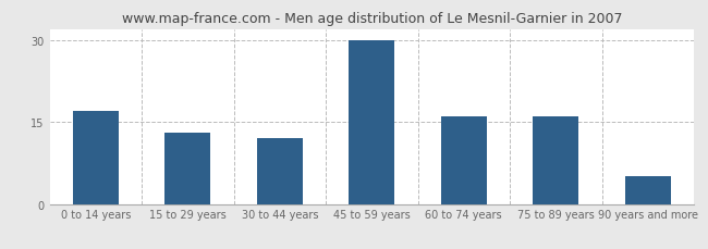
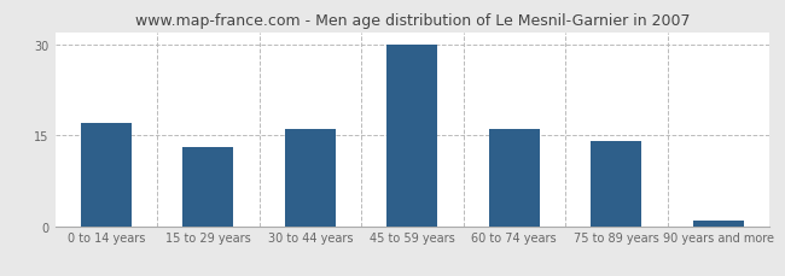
30 to 44 years: 12 -> 16
75 to 89 years: 16 -> 14
90 years and more: 5 -> 1
